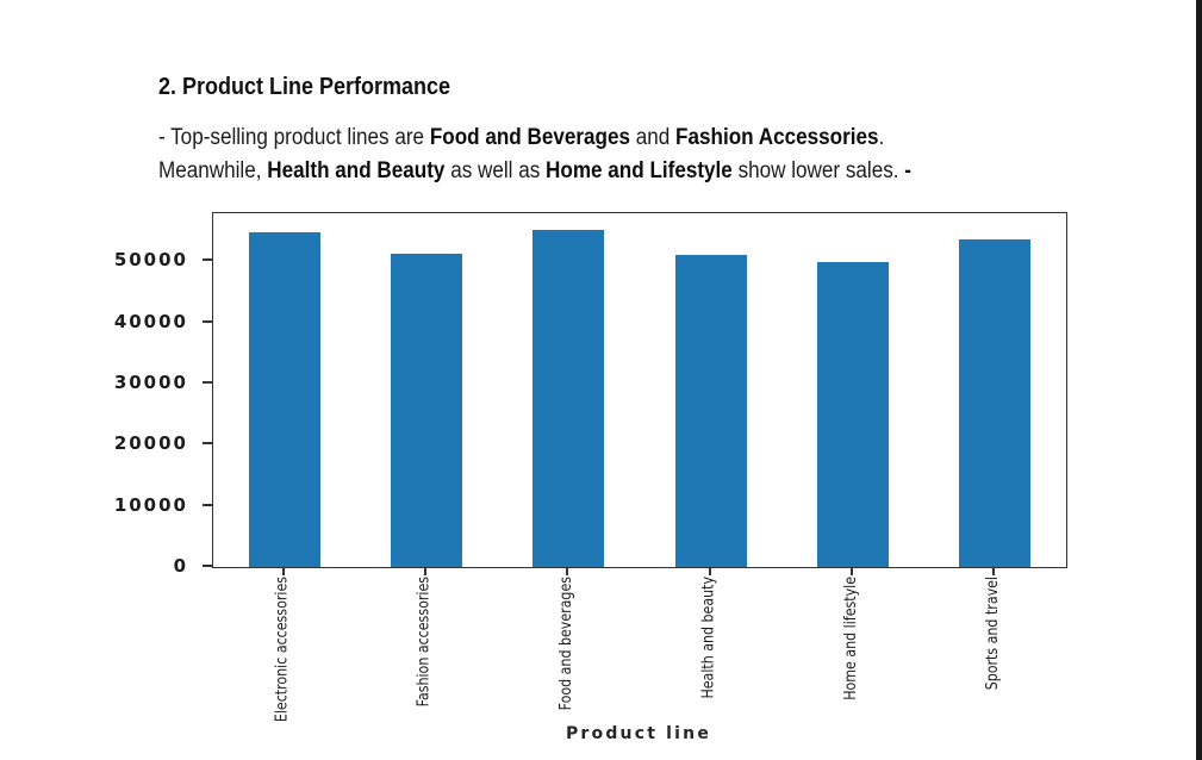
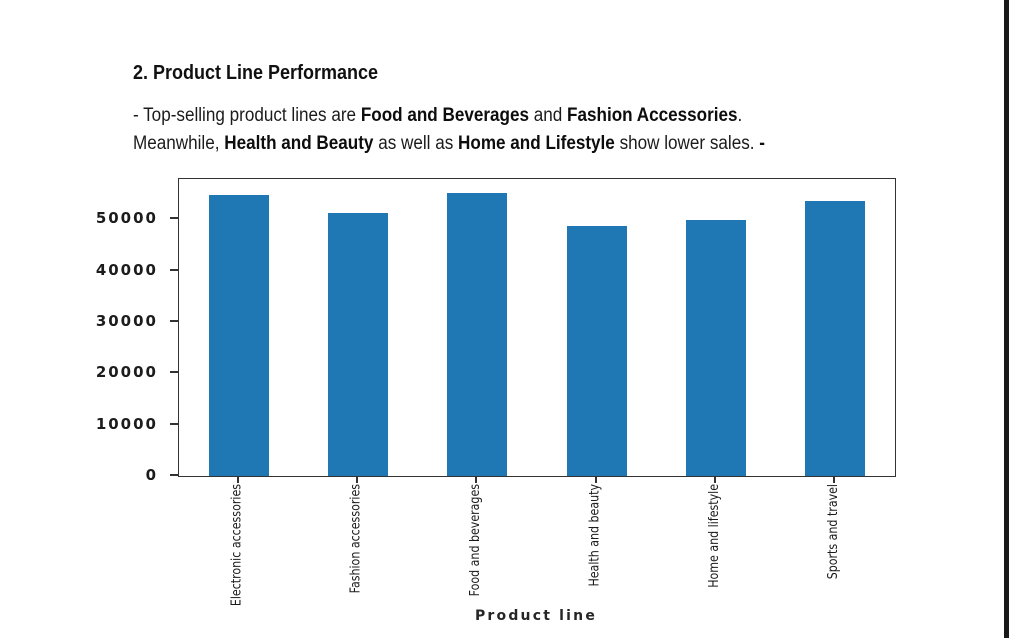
Health and beauty: 51000 -> 49000
